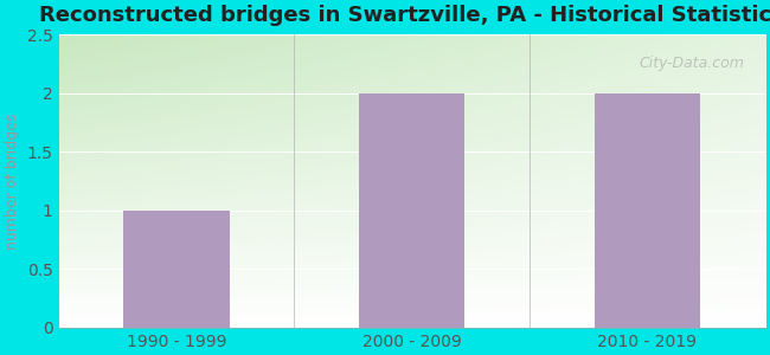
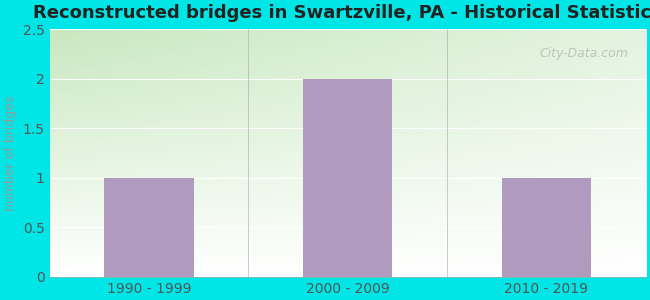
2010 - 2019: 2 -> 1
